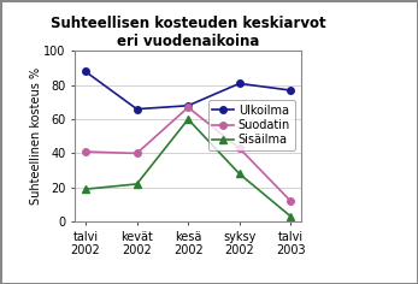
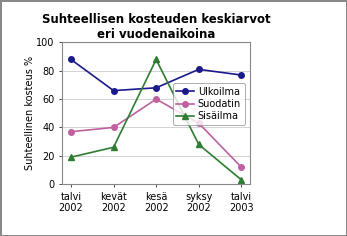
Suodatin/talvi 2002: 41 -> 37
Sisäilma/kevät 2002: 22 -> 26
Suodatin/kesä 2002: 67 -> 60
Sisäilma/kesä 2002: 60 -> 88
